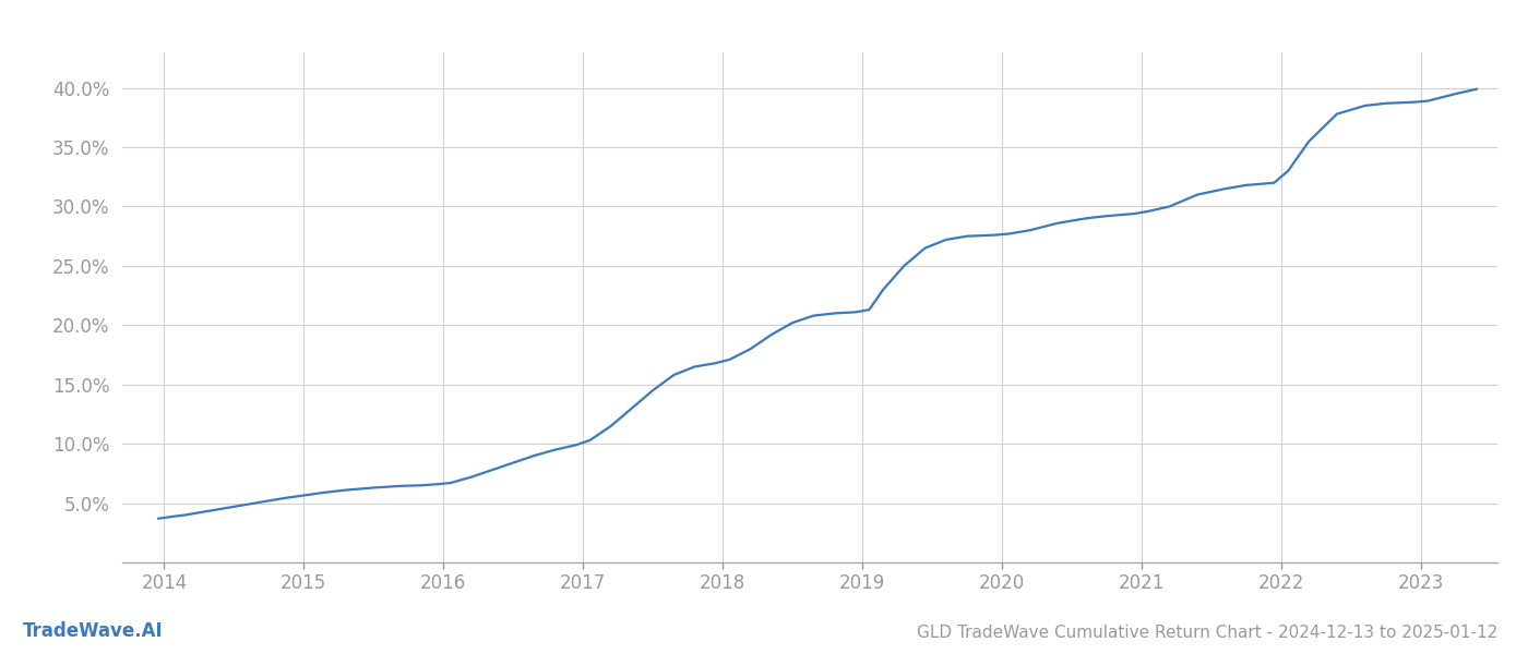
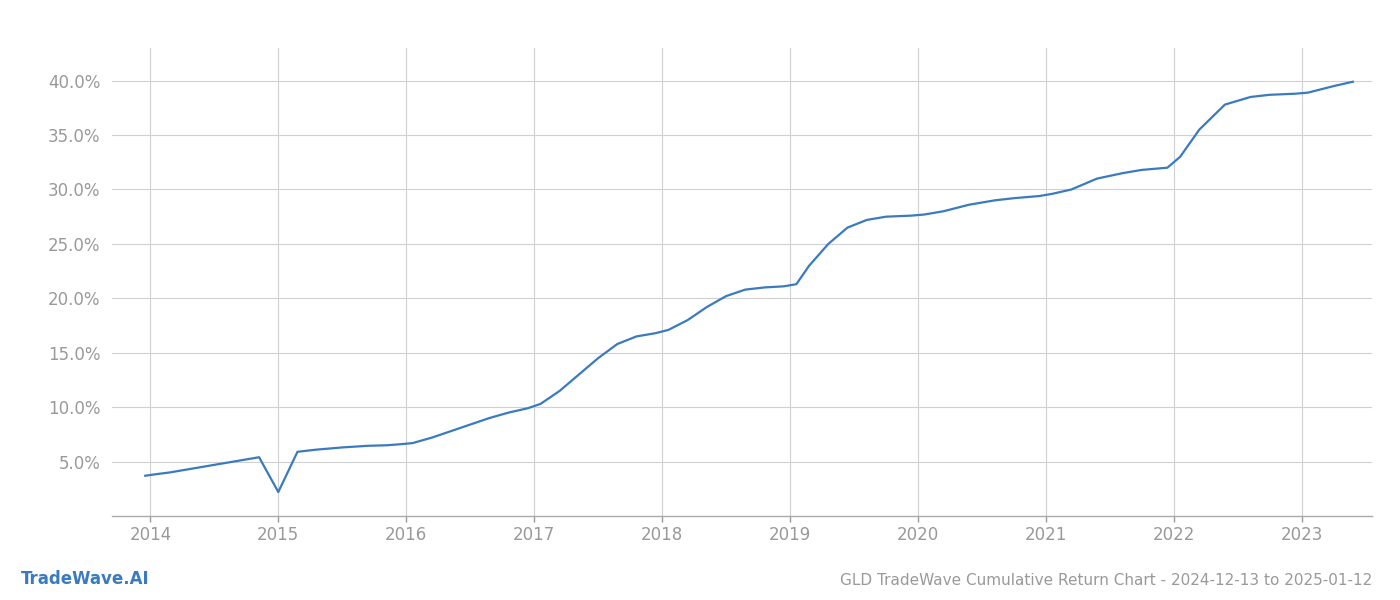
2015: 5.7% -> 2.2%
